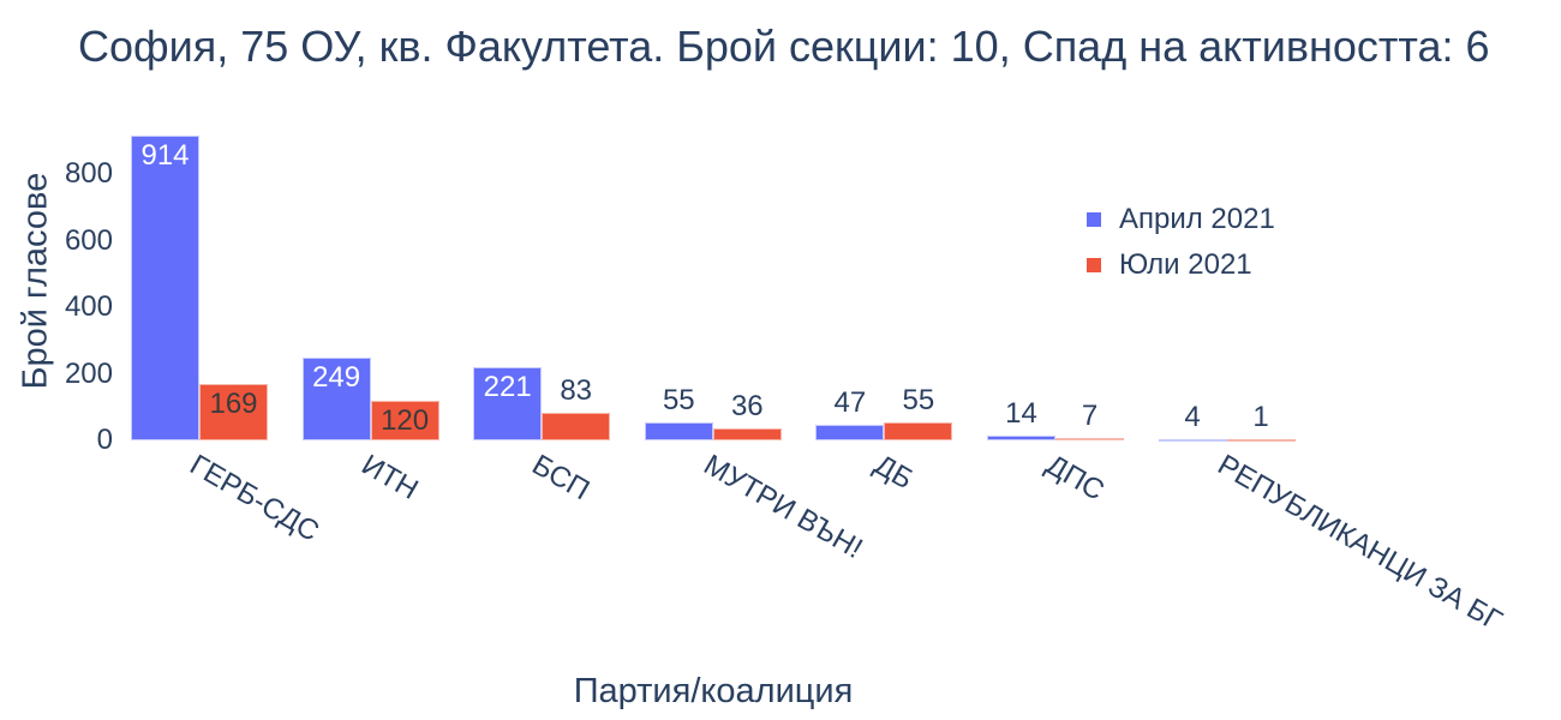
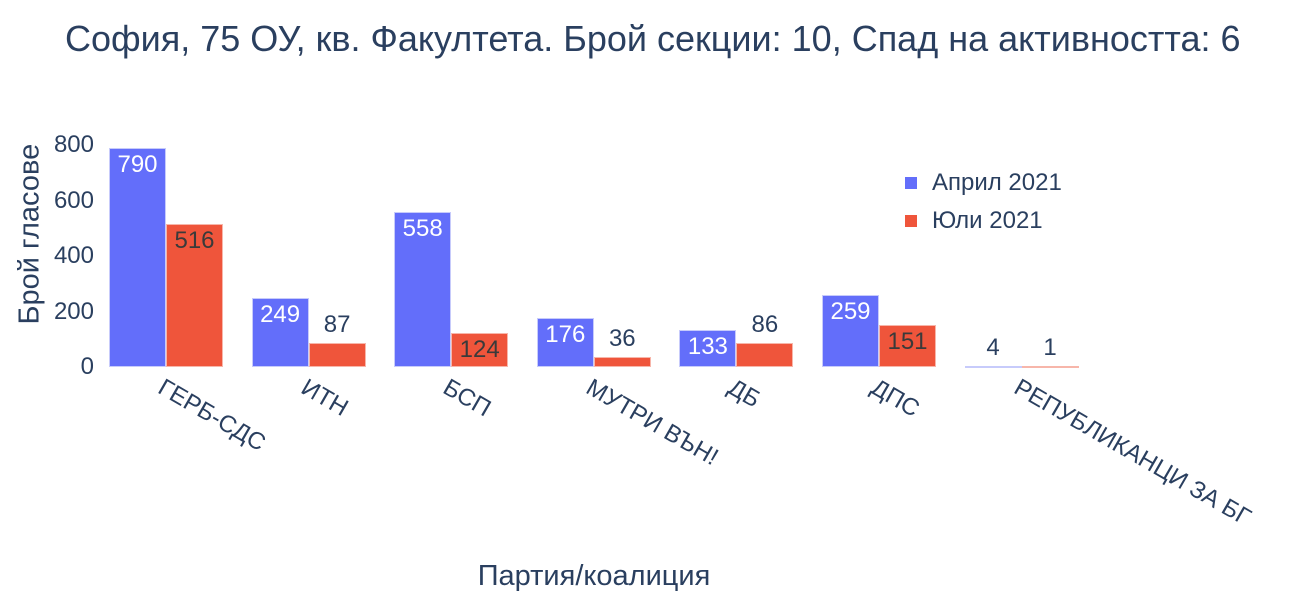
Април 2021/ГЕРБ-СДС: 914 -> 790
Юли 2021/ГЕРБ-СДС: 169 -> 516
Юли 2021/ИТН: 120 -> 87
Април 2021/БСП: 221 -> 558
Юли 2021/БСП: 83 -> 124
Април 2021/МУТРИ ВЪН!: 55 -> 176
Април 2021/ДБ: 47 -> 133
Юли 2021/ДБ: 55 -> 86
Април 2021/ДПС: 14 -> 259
Юли 2021/ДПС: 7 -> 151
